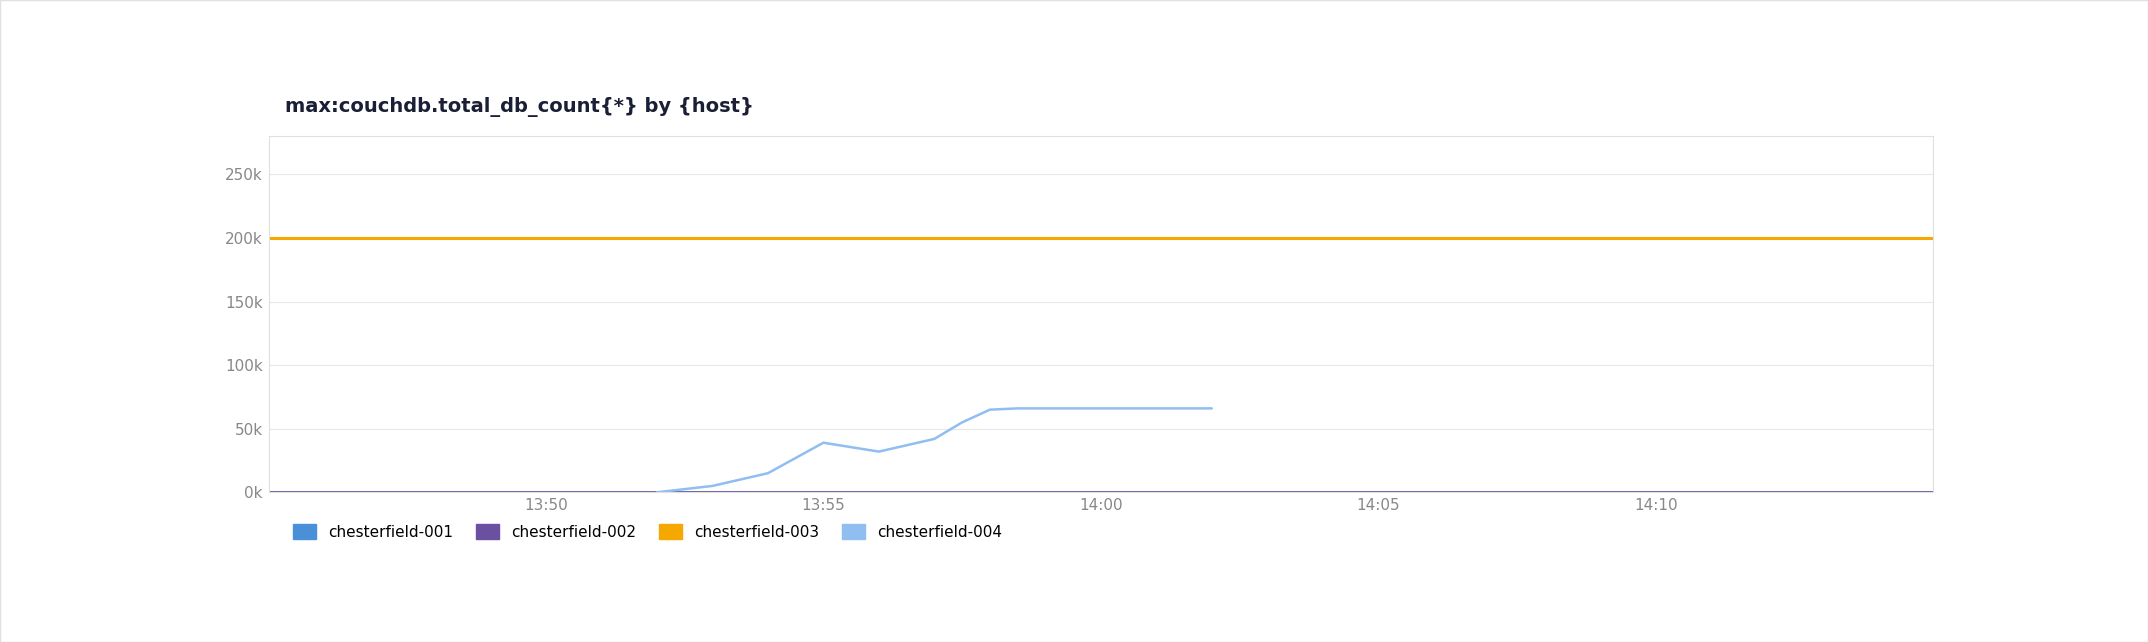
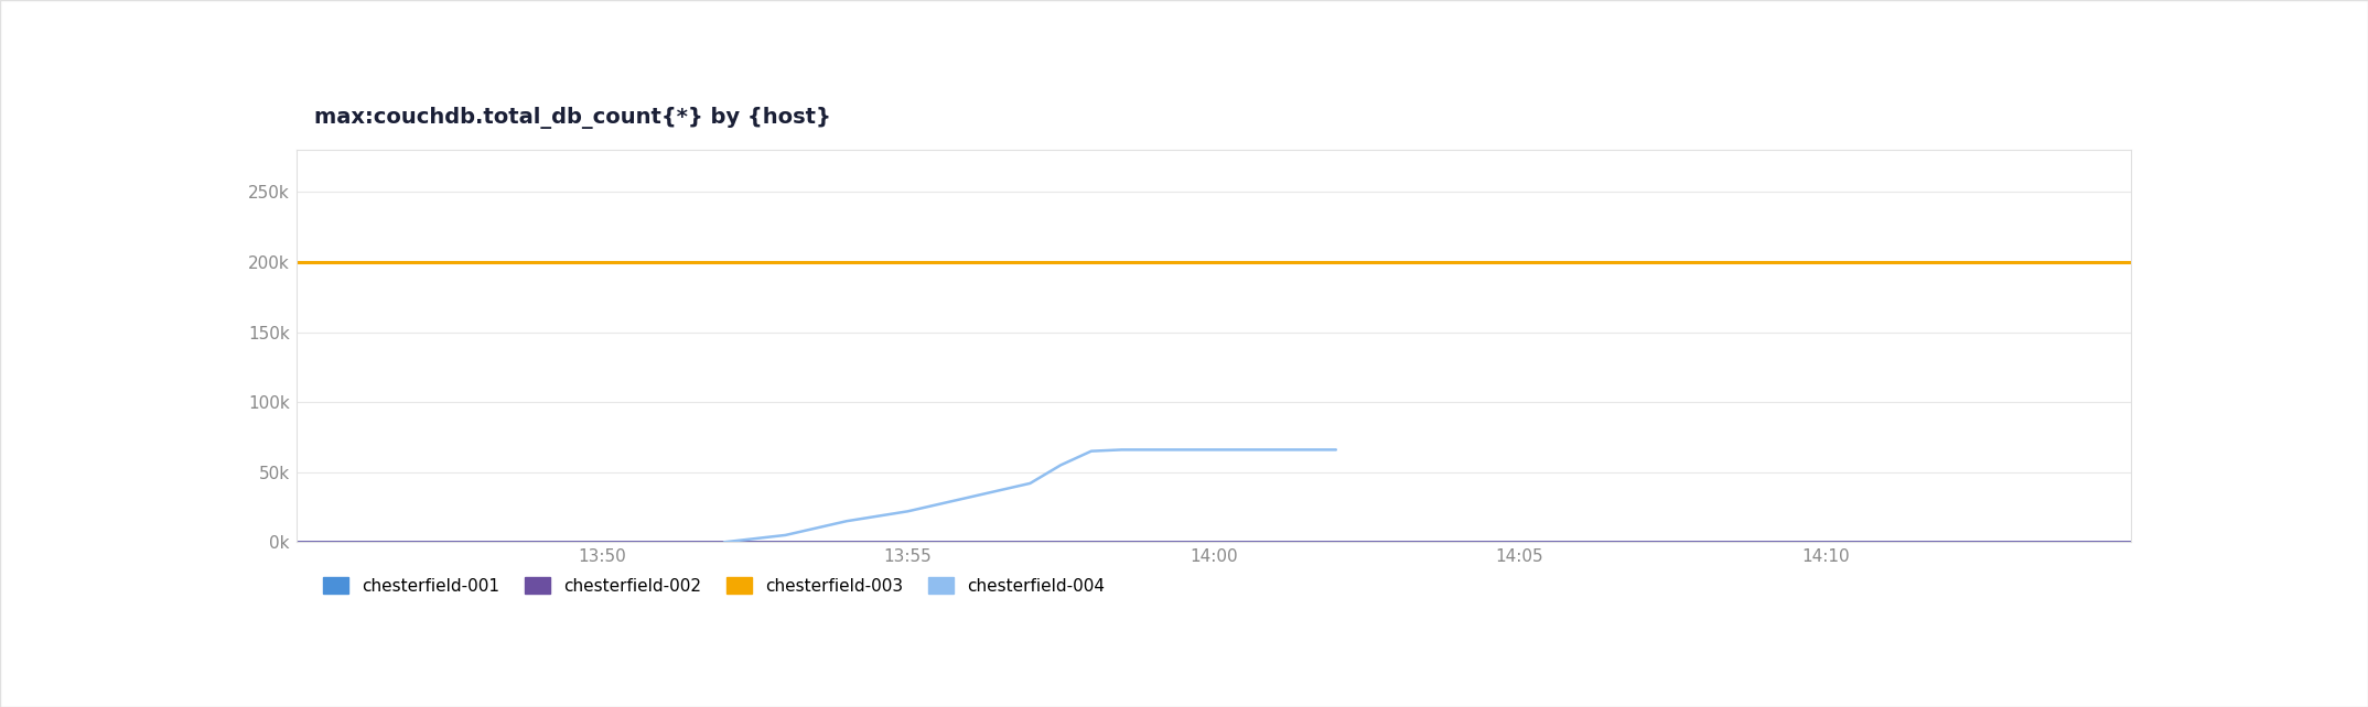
13:55: 39k -> 22k
